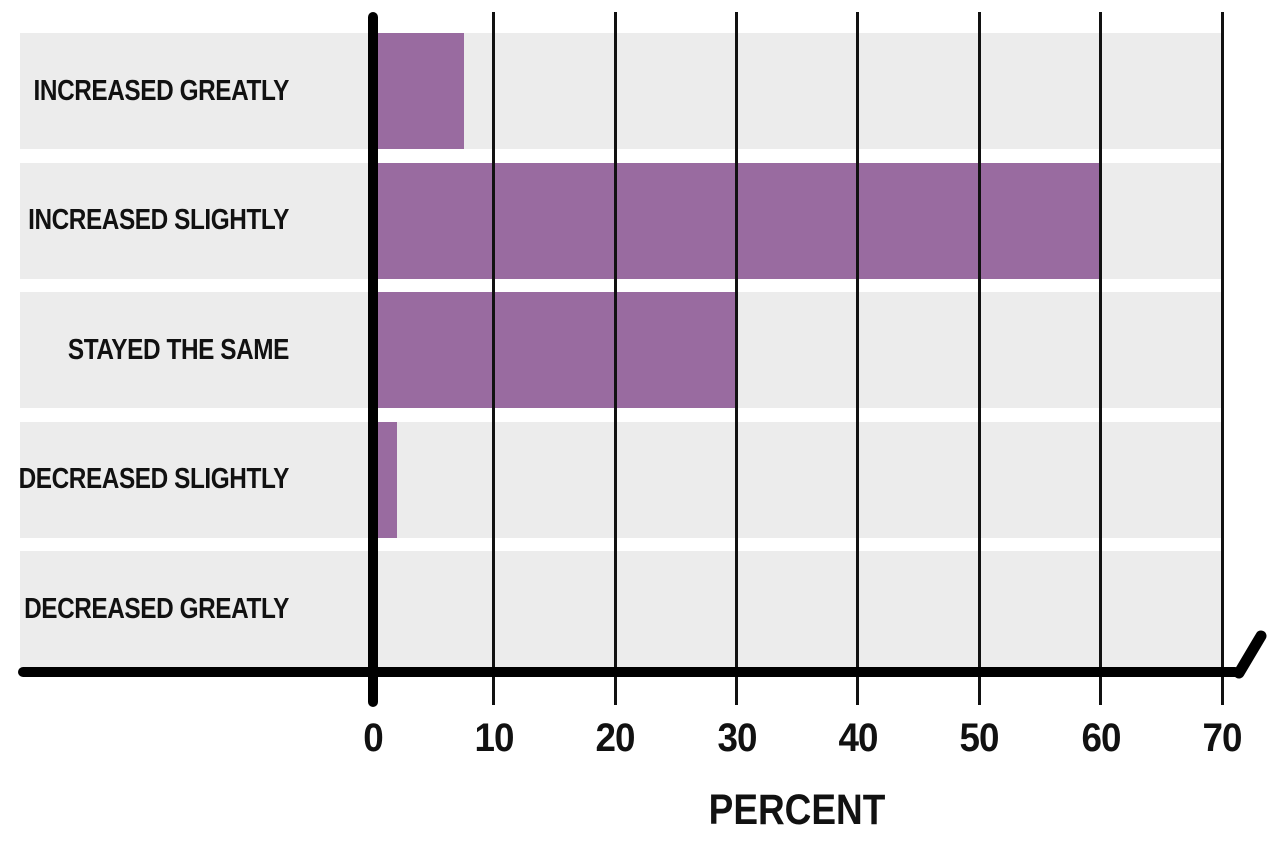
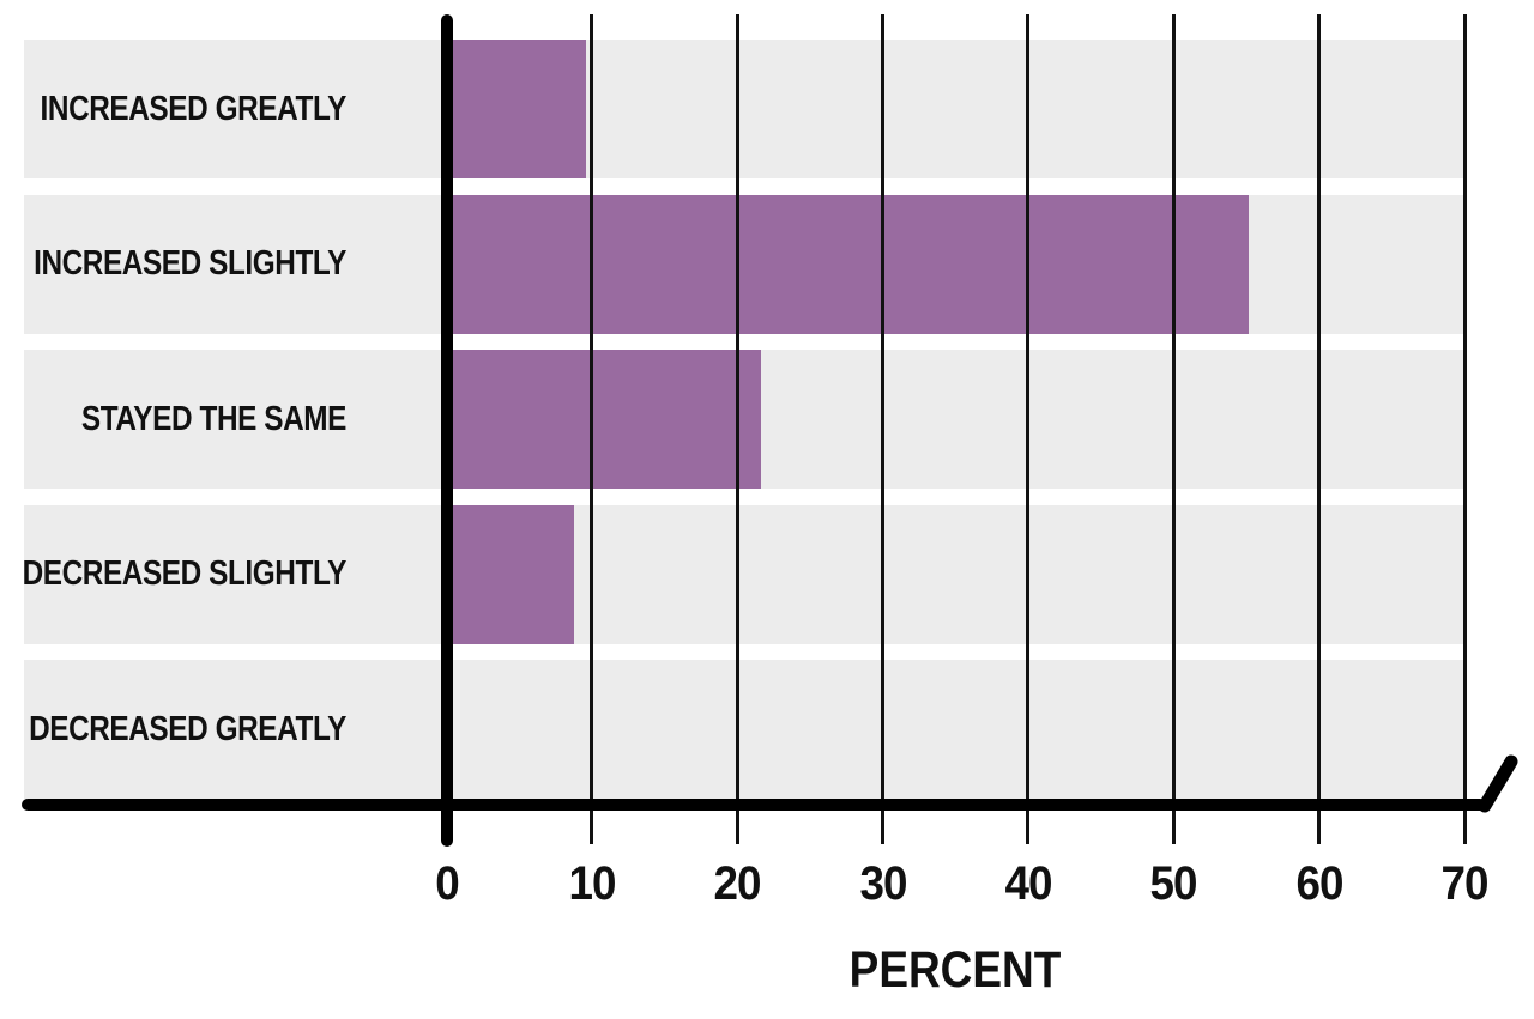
INCREASED GREATLY: 7.5 -> 9.6
INCREASED SLIGHTLY: 60.0 -> 55.2
STAYED THE SAME: 30.0 -> 21.6
DECREASED SLIGHTLY: 2.0 -> 8.8
